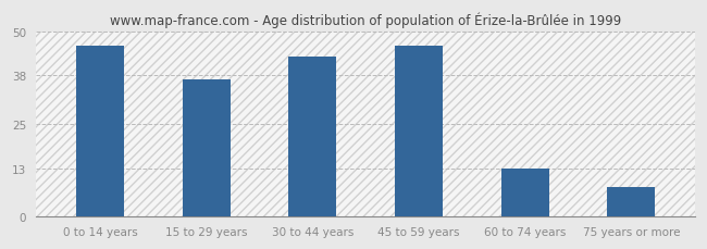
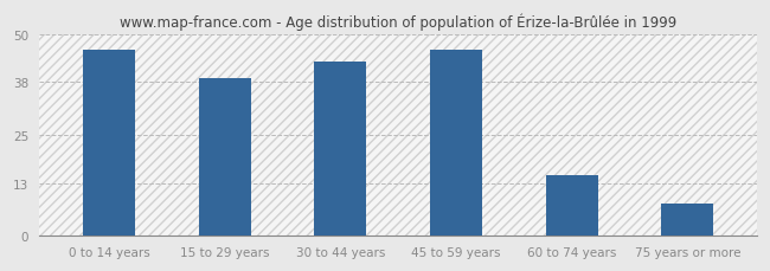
15 to 29 years: 37 -> 39
60 to 74 years: 13 -> 15
